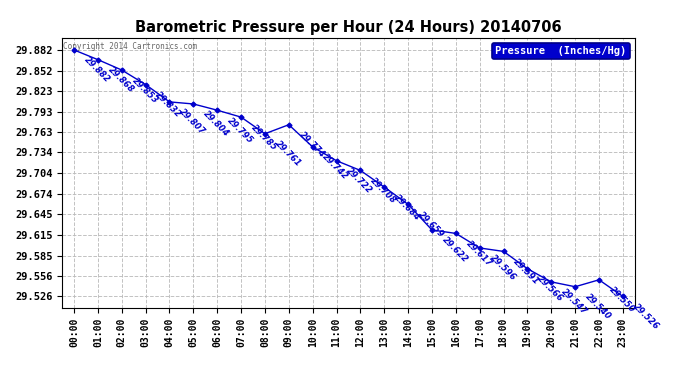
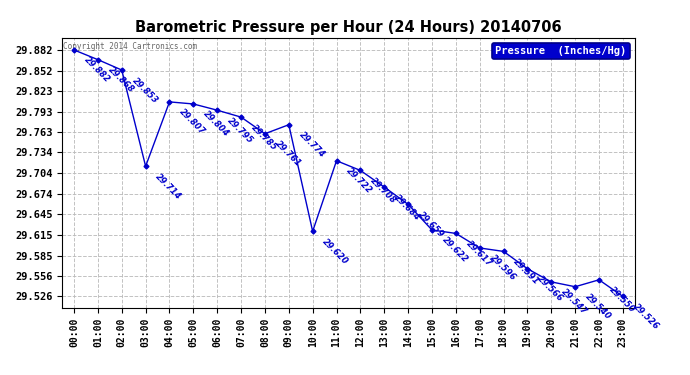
03:00: 29.832 -> 29.714
10:00: 29.742 -> 29.620
